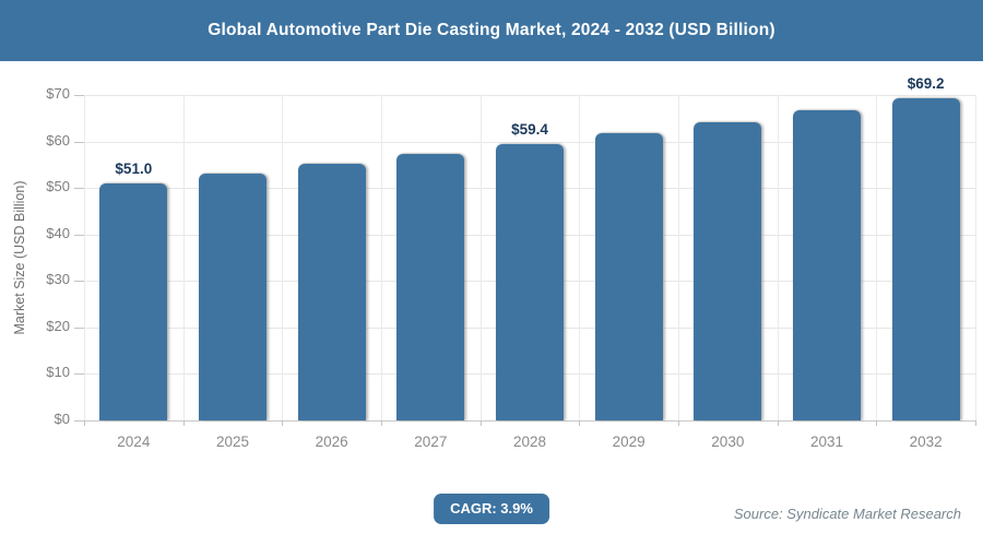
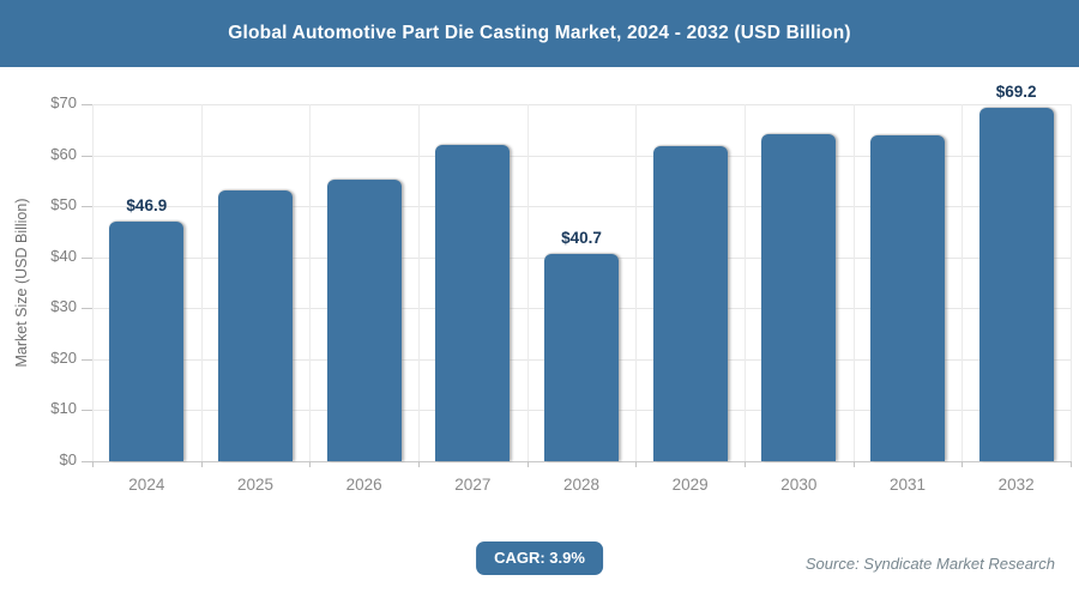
2024: $51.0 -> $46.9
2027: $57 -> $62
2028: $59.4 -> $40.7
2031: $67 -> $64
